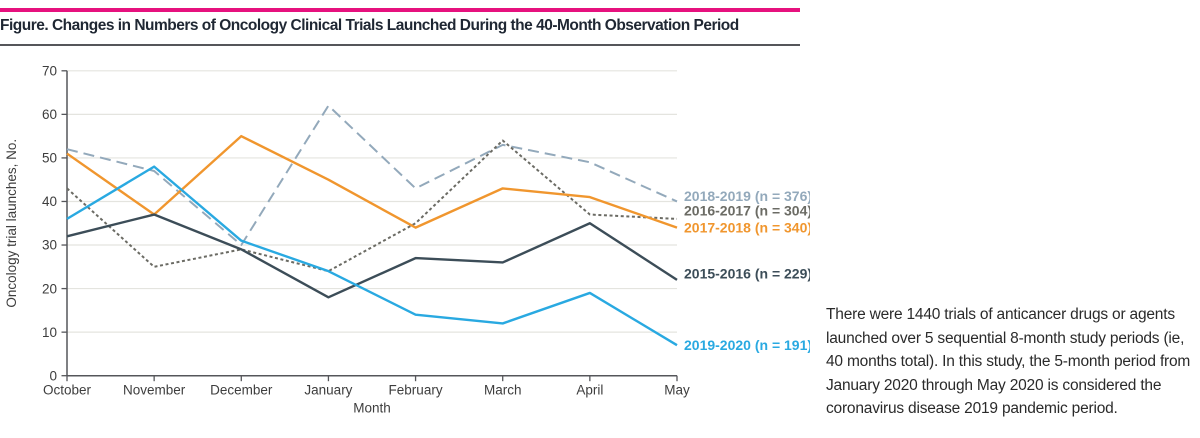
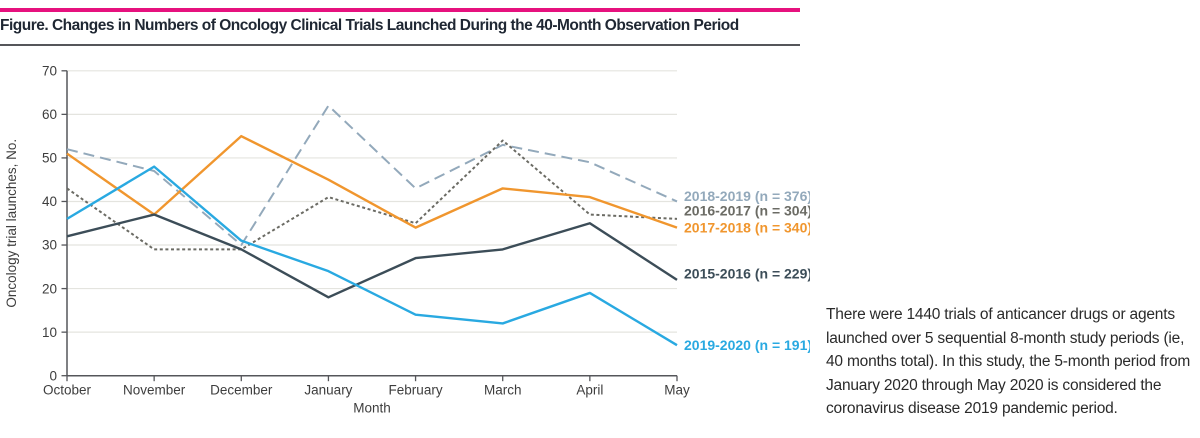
2016-2017 (n = 304)/November: 25 -> 29
2016-2017 (n = 304)/January: 24 -> 41
2015-2016 (n = 229)/March: 26 -> 29
